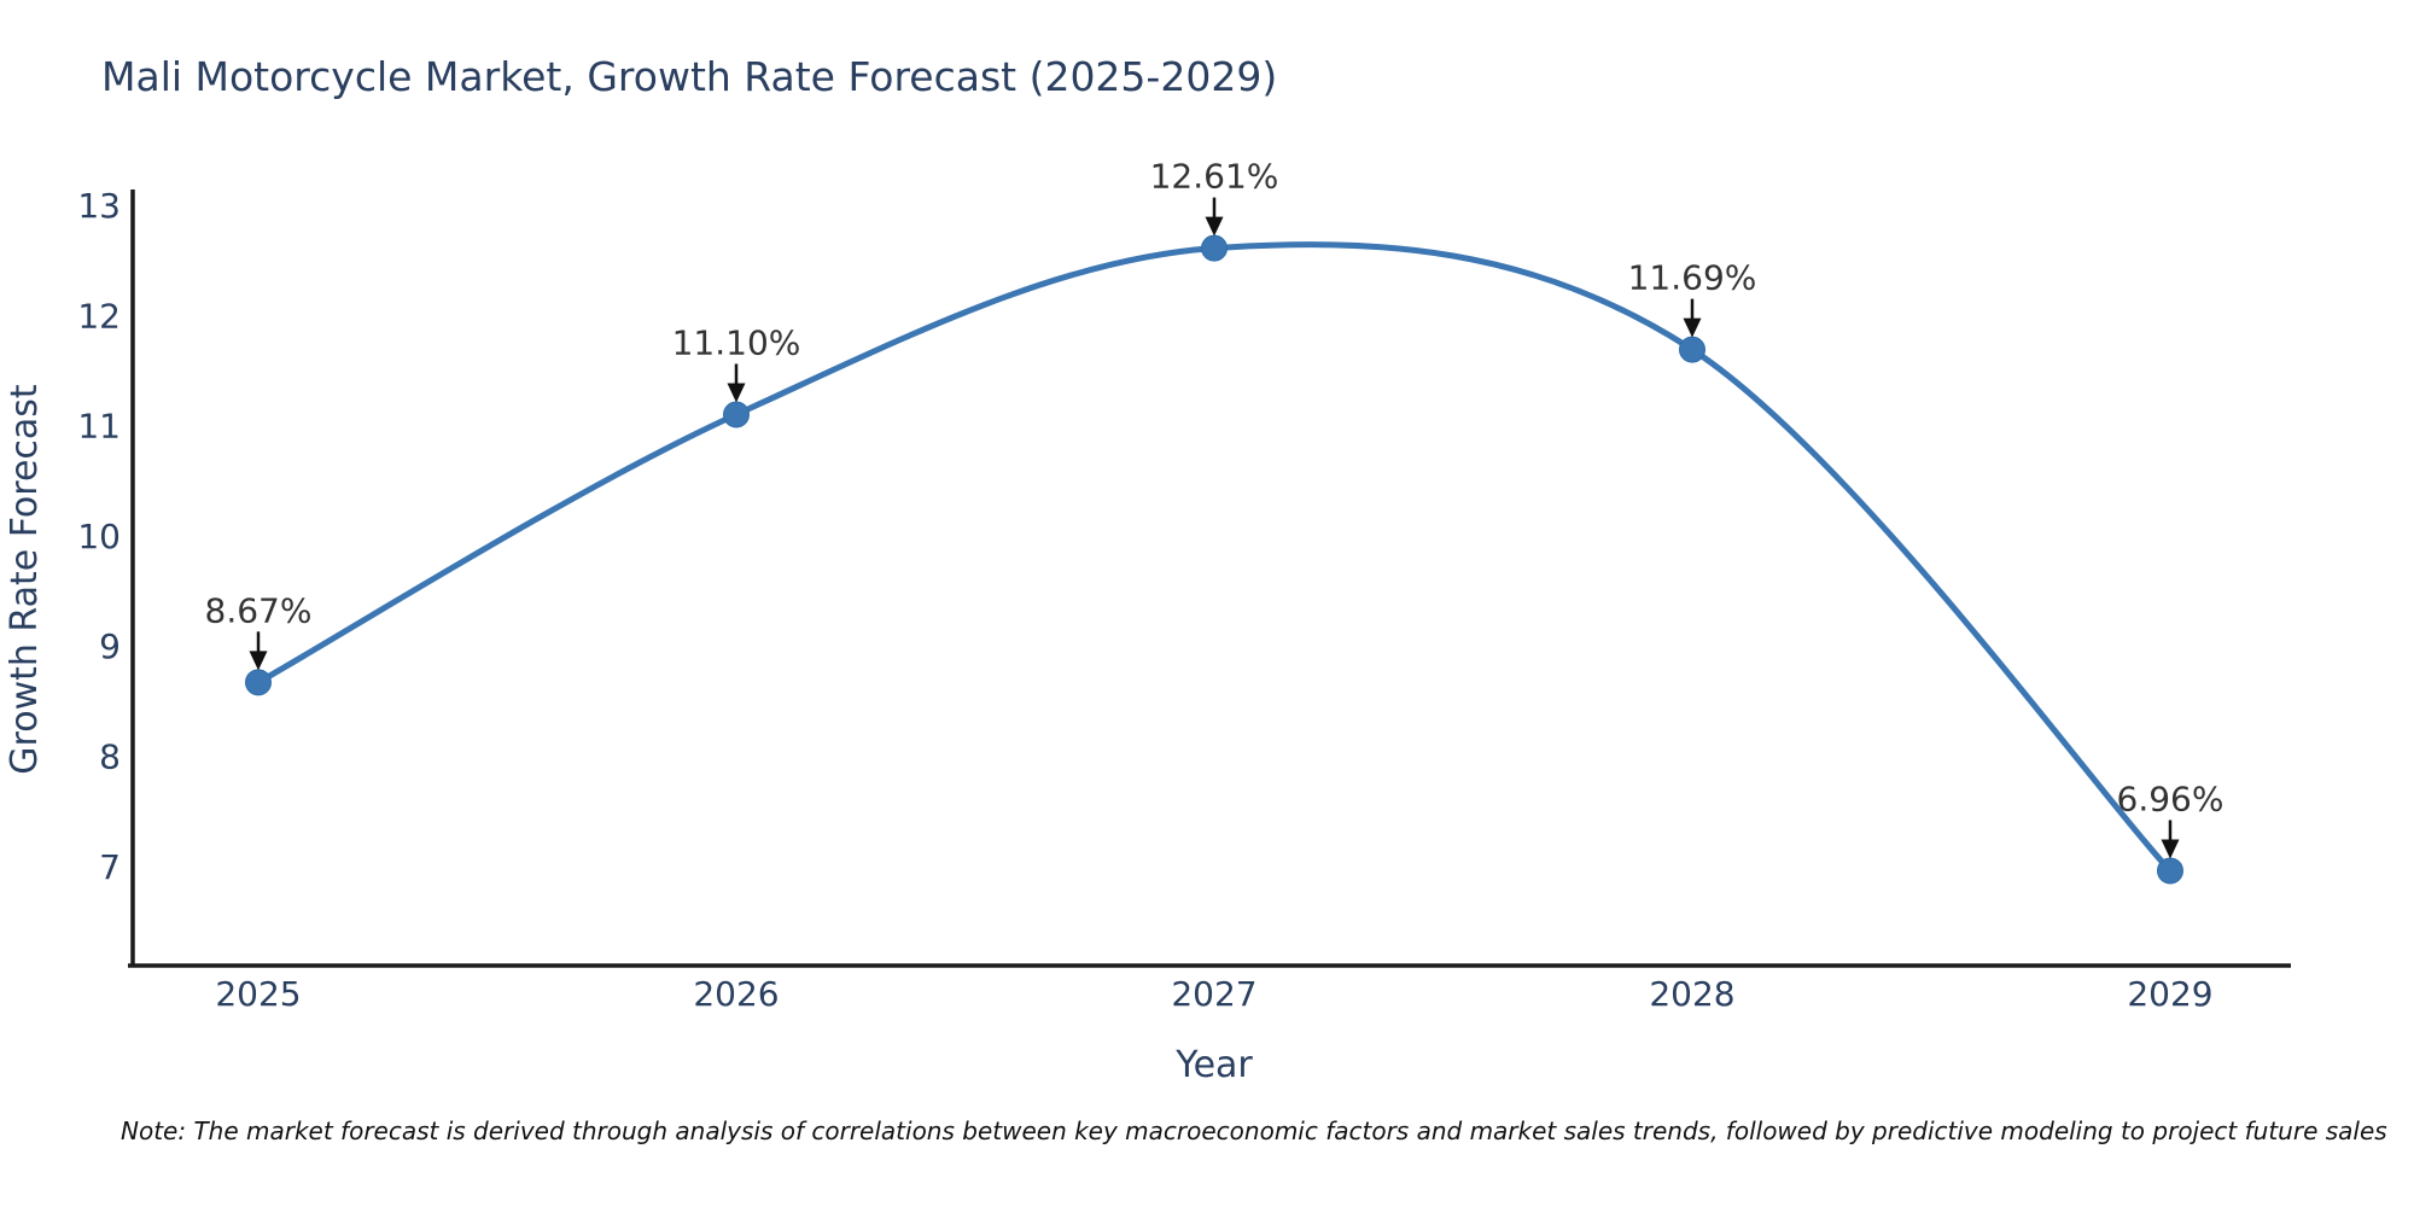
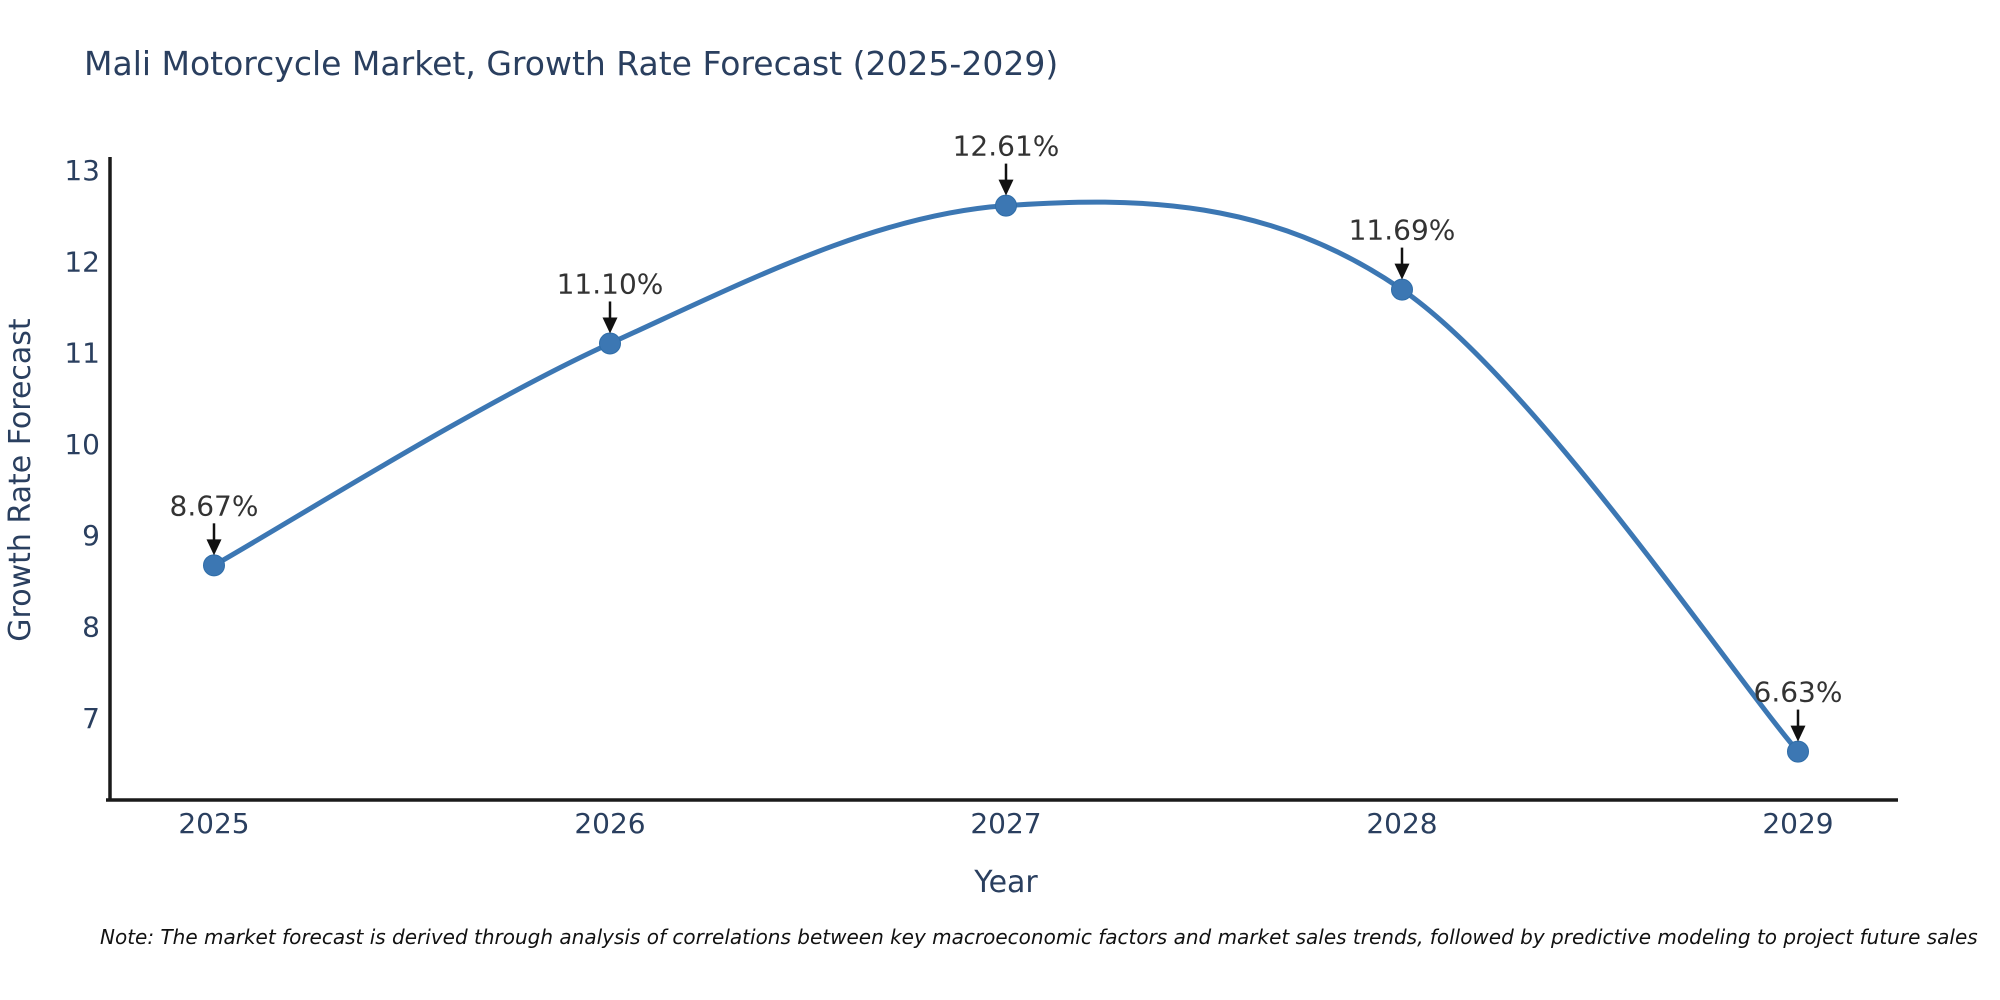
2029: 6.96% -> 6.63%
